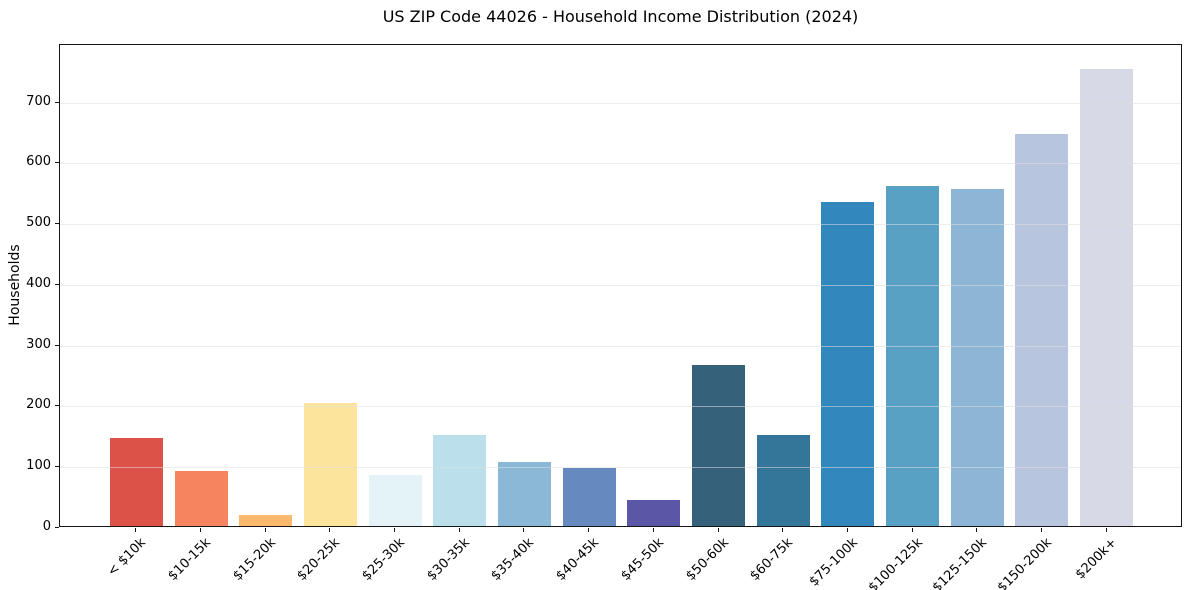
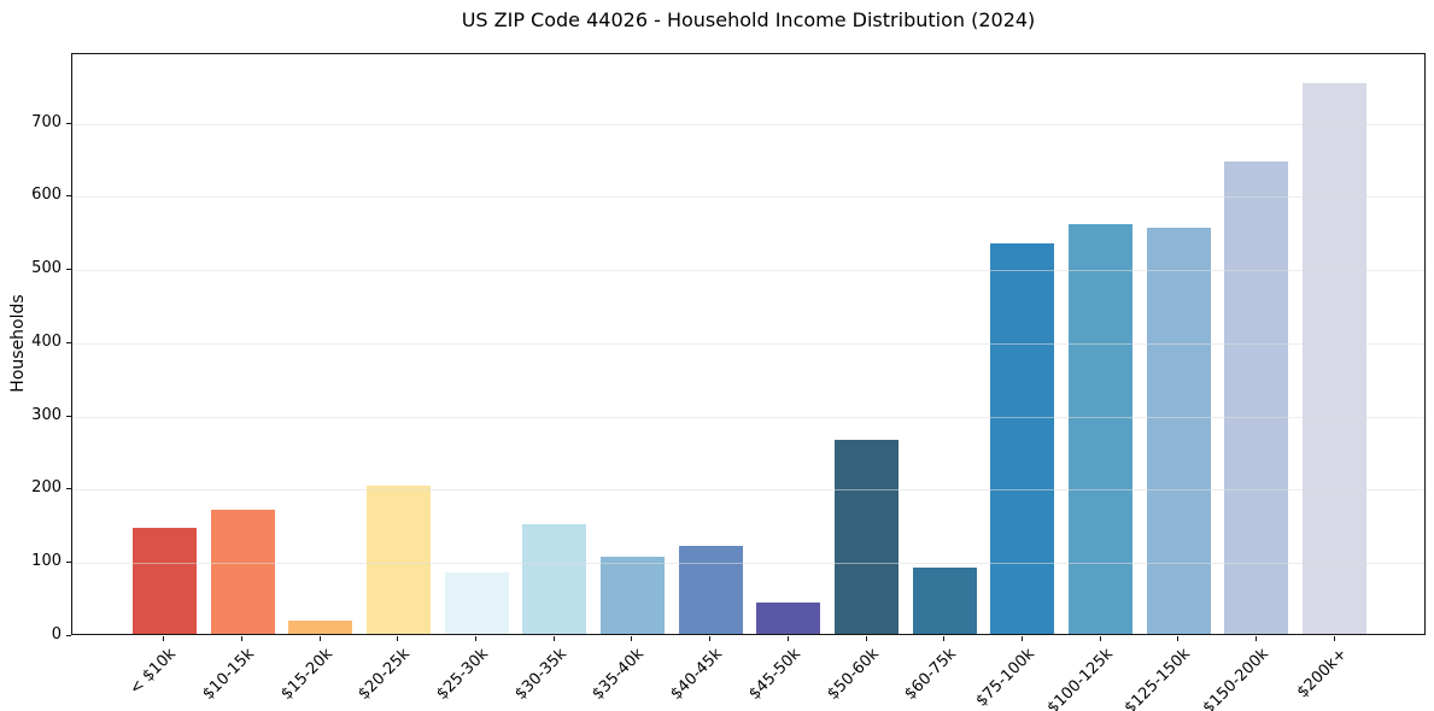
$10-15k: 90 -> 170
$40-45k: 100 -> 120
$60-75k: 150 -> 90
